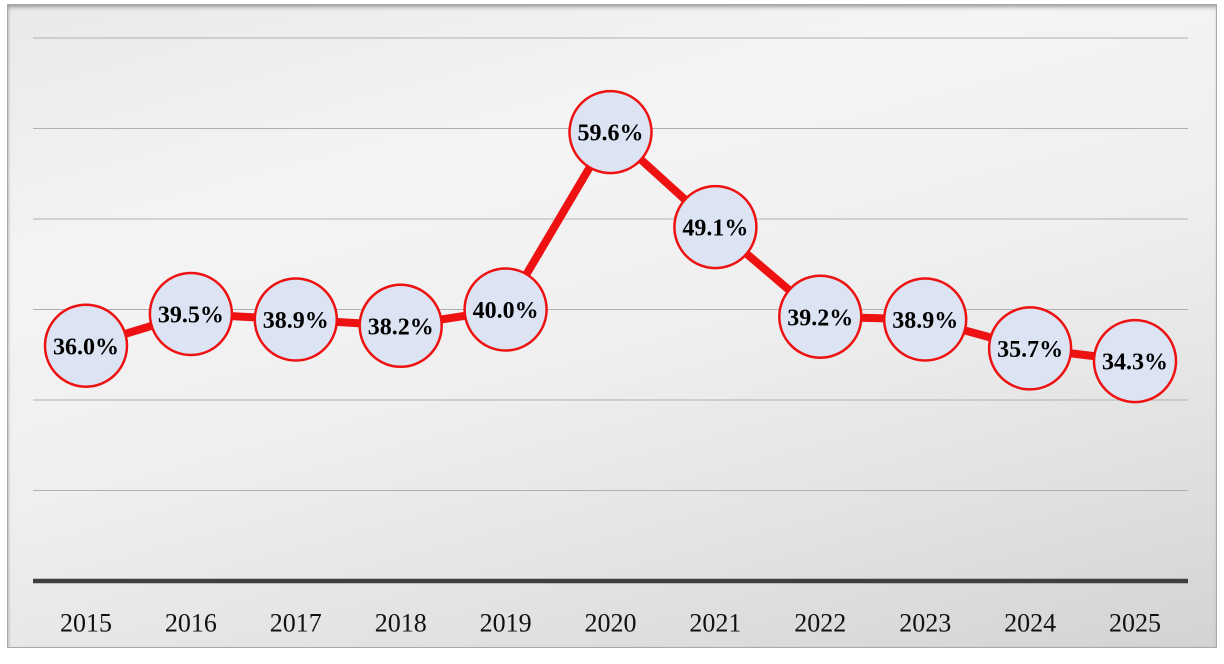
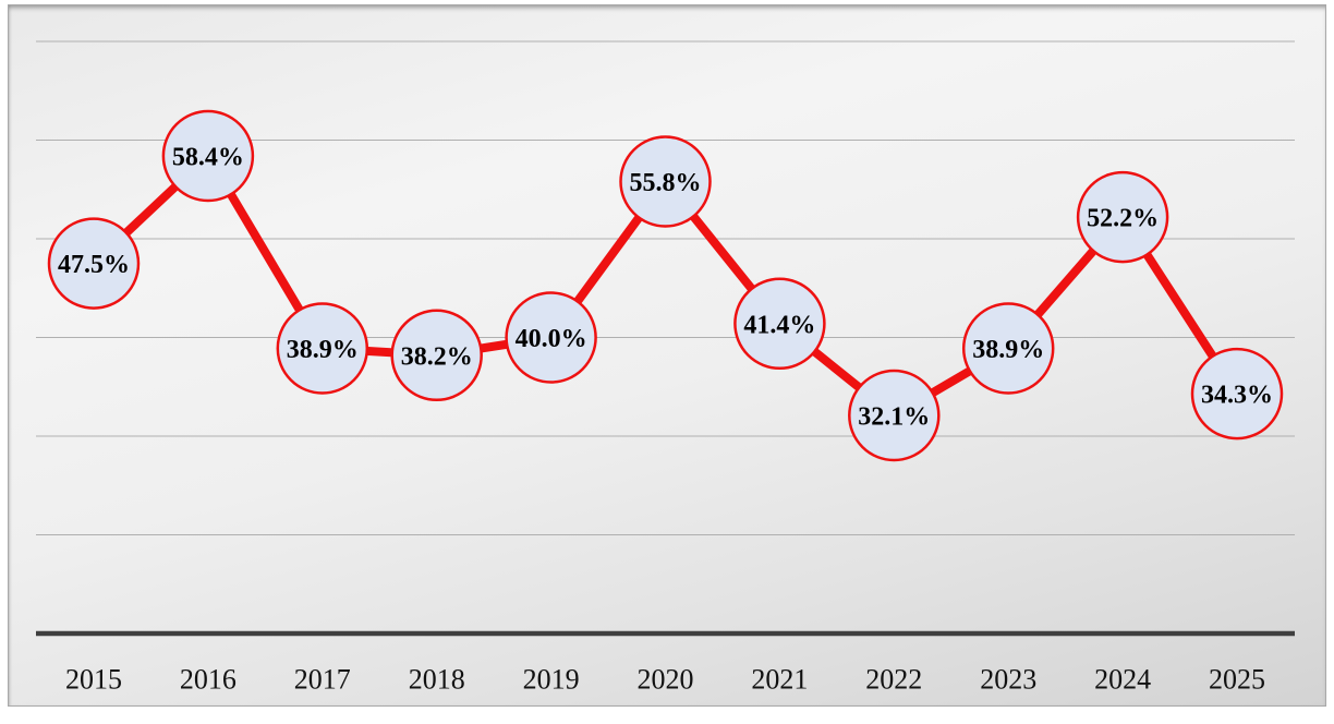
2015: 36.0% -> 47.5%
2016: 39.5% -> 58.4%
2020: 59.6% -> 55.8%
2021: 49.1% -> 41.4%
2022: 39.2% -> 32.1%
2024: 35.7% -> 52.2%
